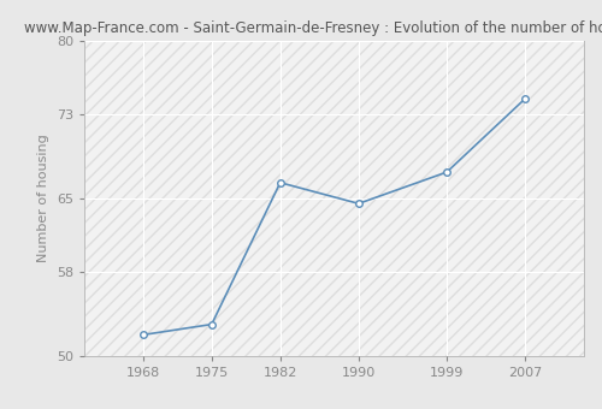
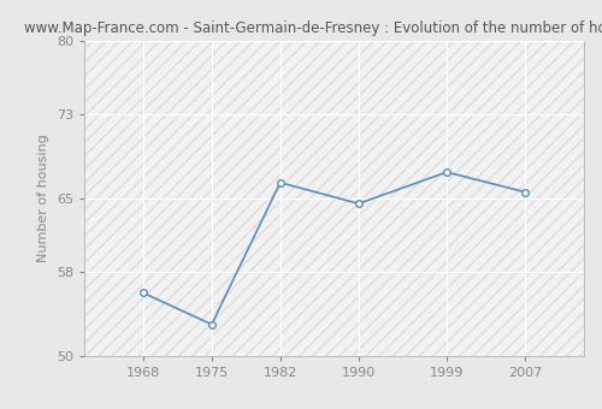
1968: 52.0 -> 56.0
2007: 74.5 -> 65.6
